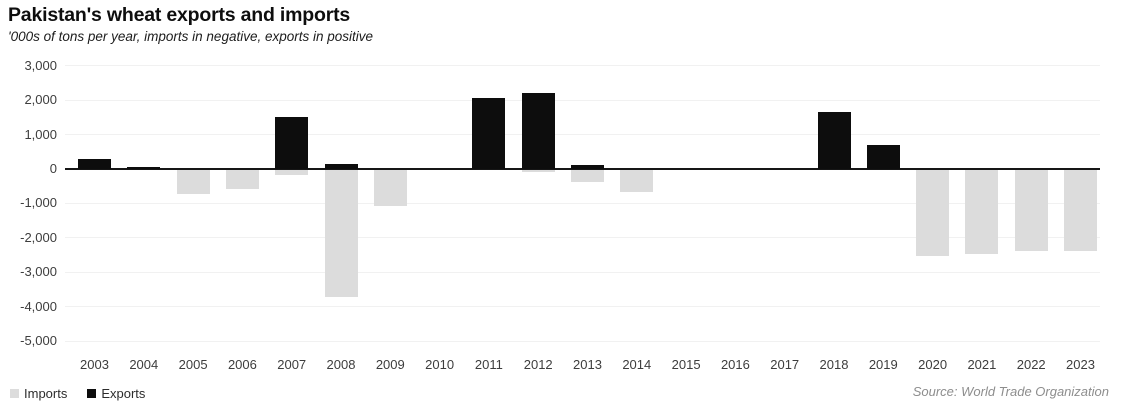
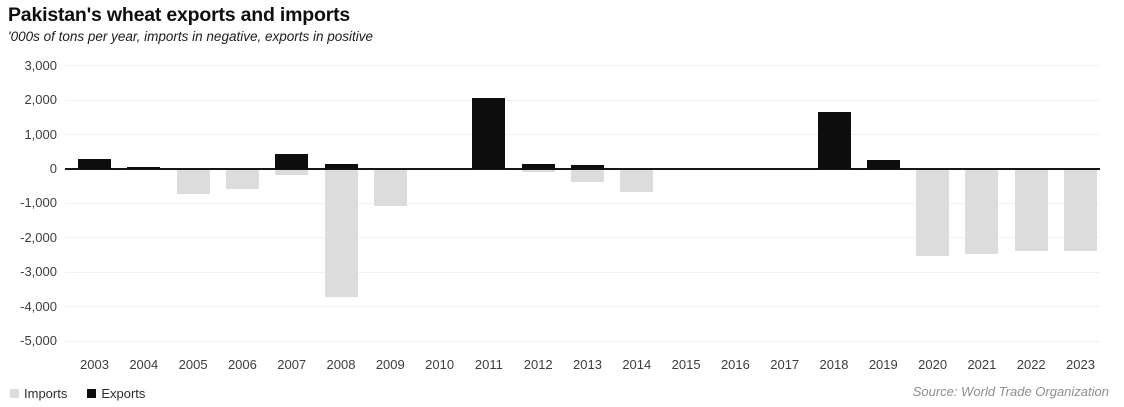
Exports/2007: 1500 -> 400
Exports/2012: 2200 -> 200
Exports/2019: 700 -> 200
